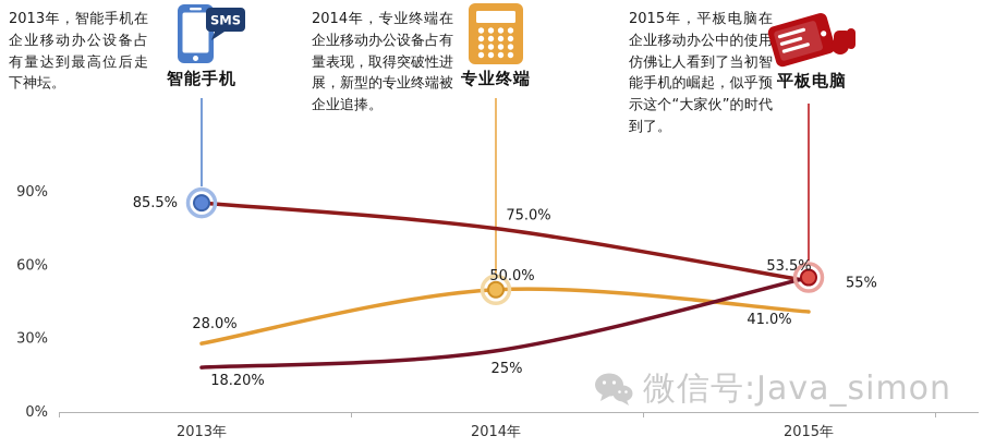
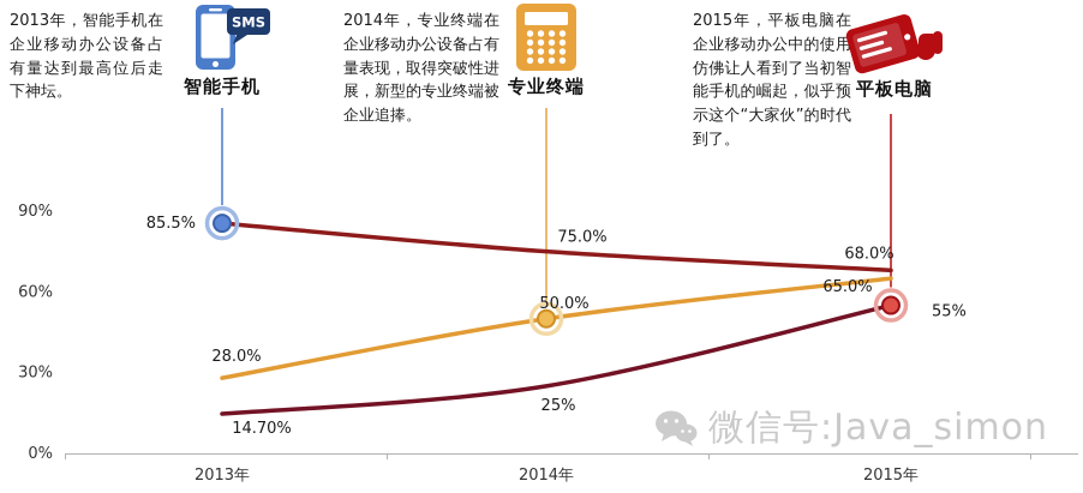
平板电脑/2013年: 18.20% -> 14.70%
智能手机/2015年: 53.5% -> 68.0%
专业终端/2015年: 41.0% -> 65.0%
